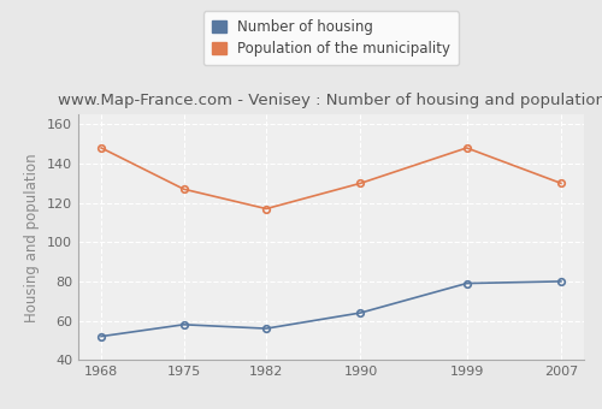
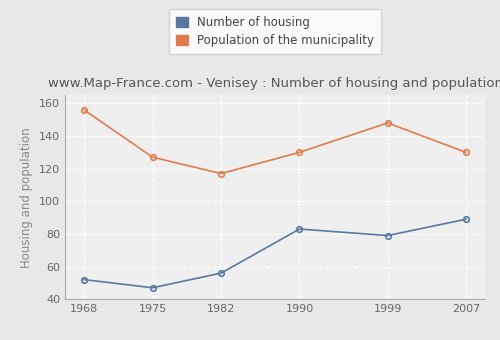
Population of the municipality/1968: 148 -> 156
Number of housing/1975: 58 -> 47
Number of housing/1990: 64 -> 83
Number of housing/2007: 80 -> 89
